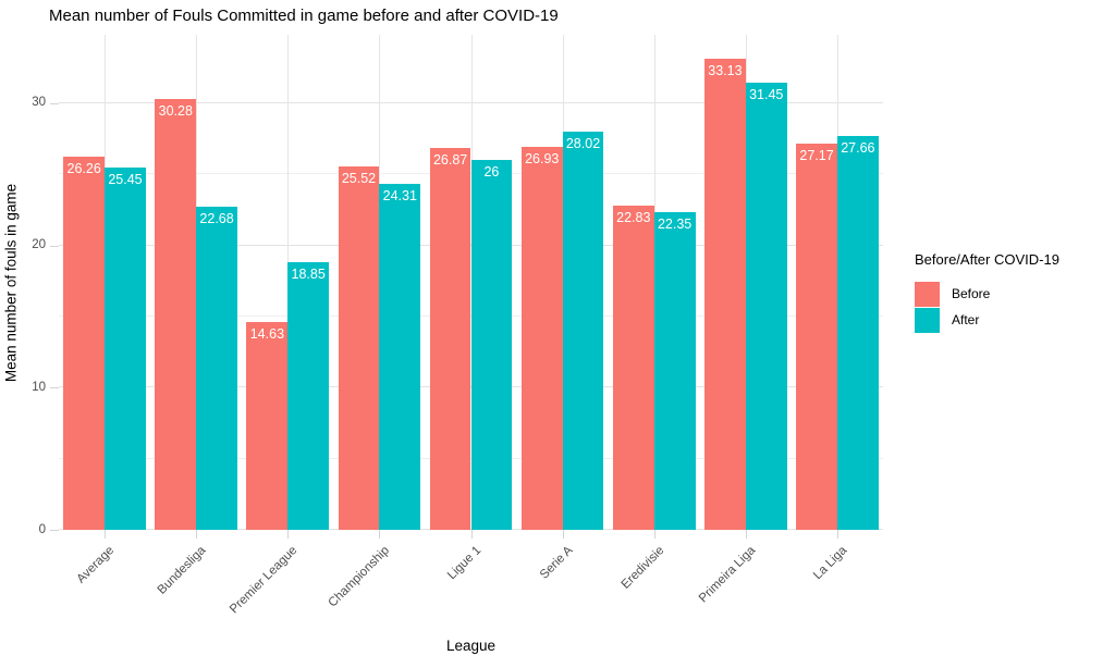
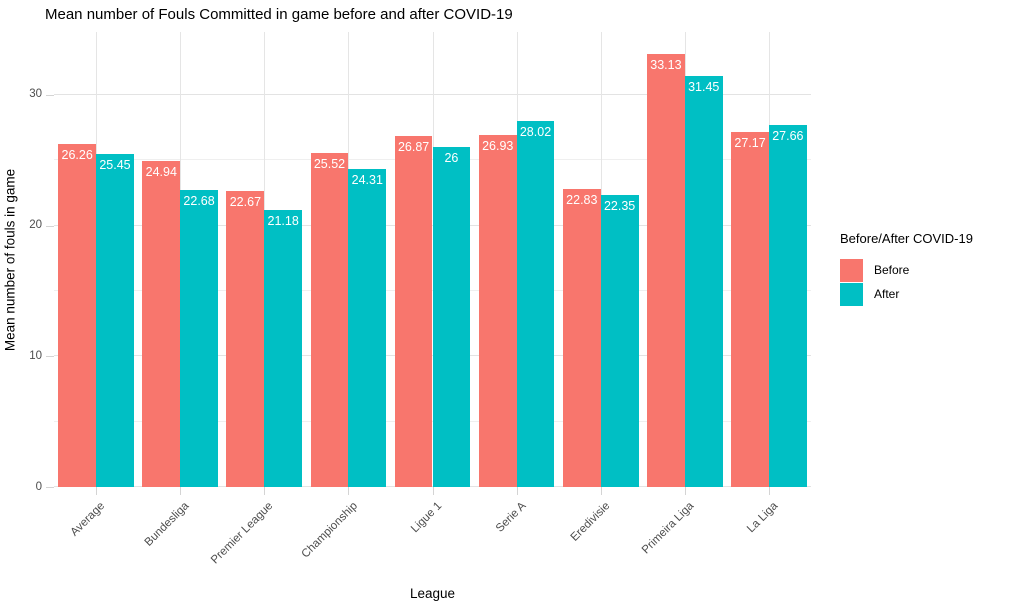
Before/Bundesliga: 30.28 -> 24.94
Before/Premier League: 14.63 -> 22.67
After/Premier League: 18.85 -> 21.18
